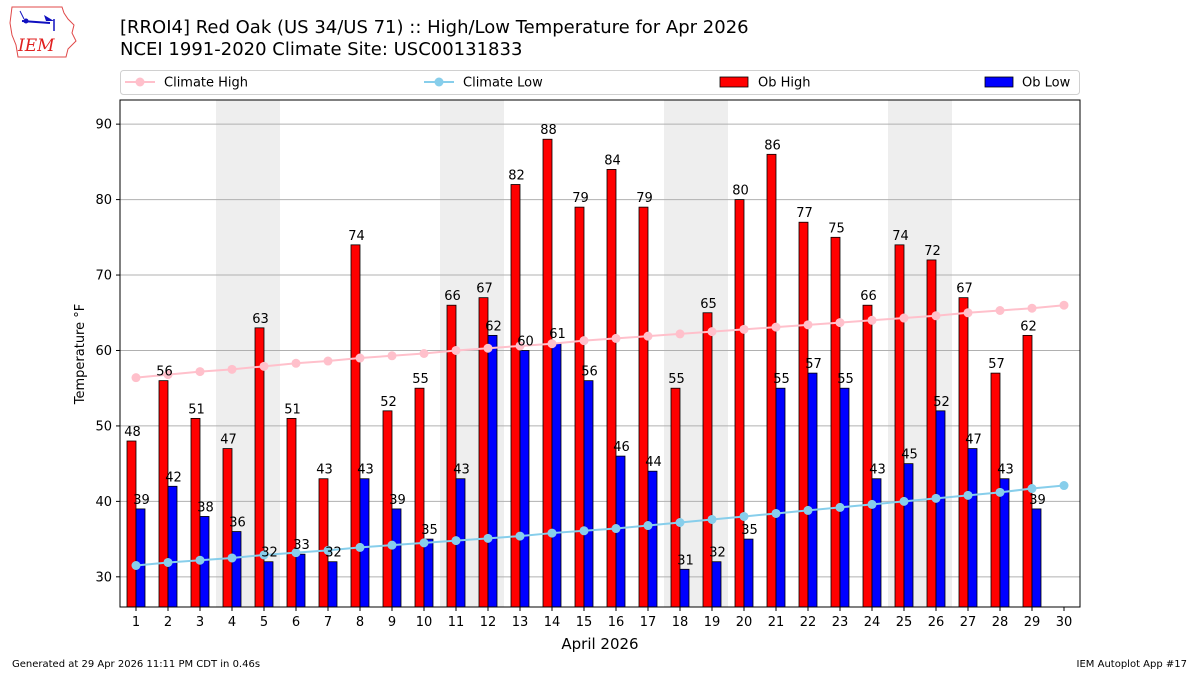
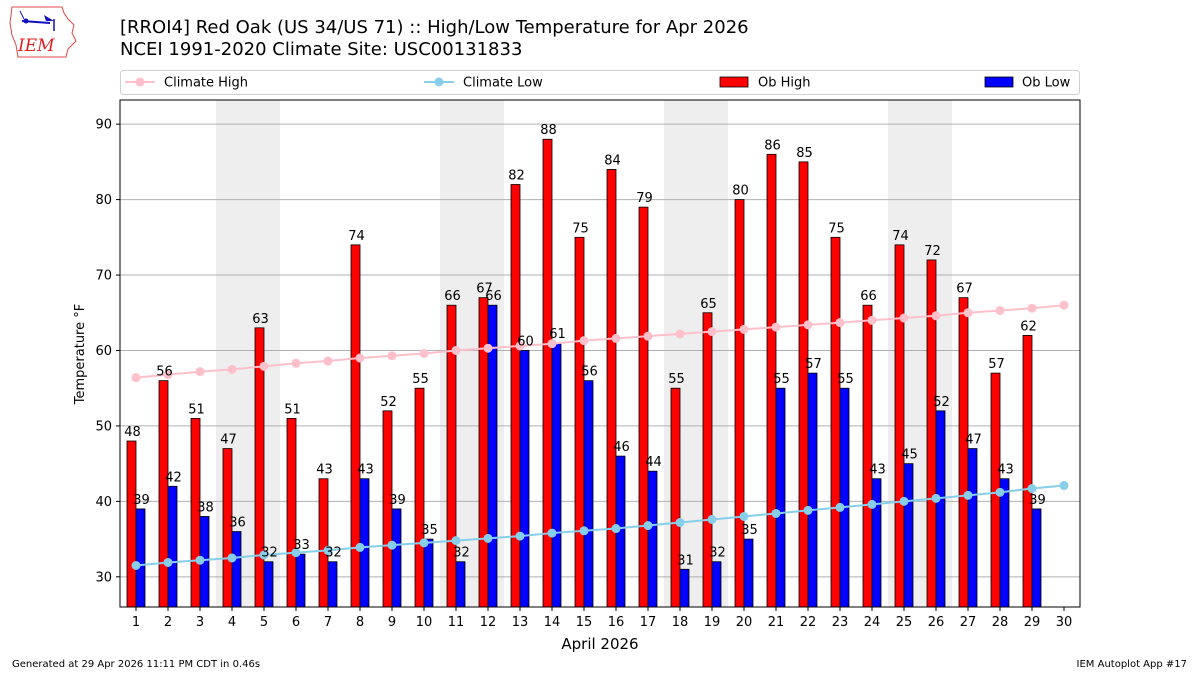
Ob Low/11: 43 -> 32
Ob Low/12: 62 -> 66
Ob High/15: 79 -> 75
Ob High/22: 77 -> 85
